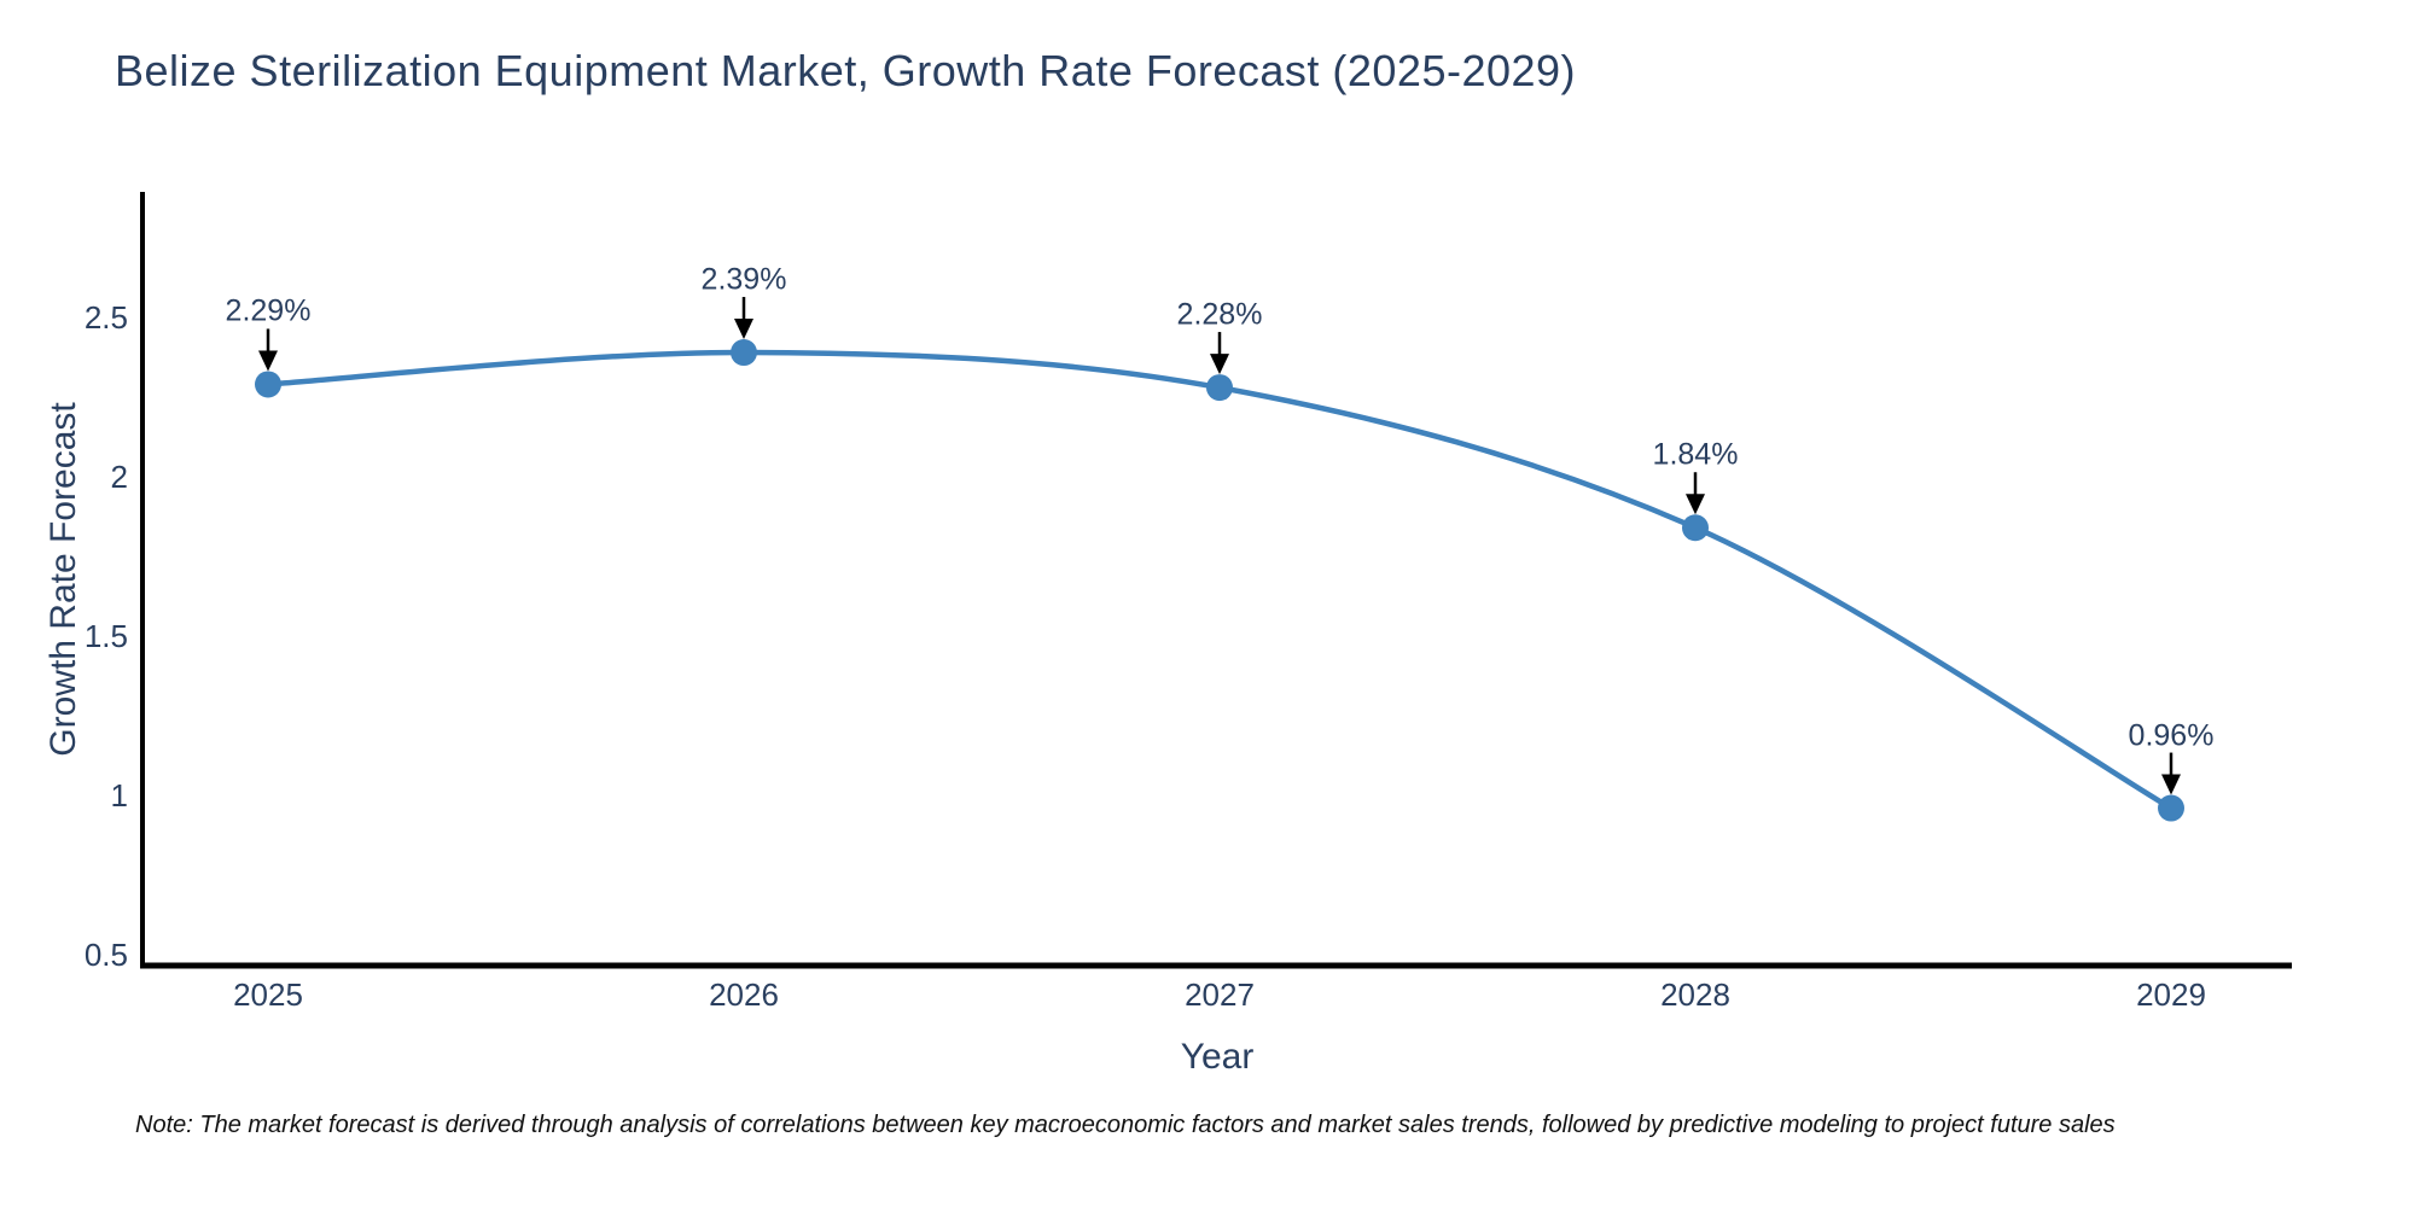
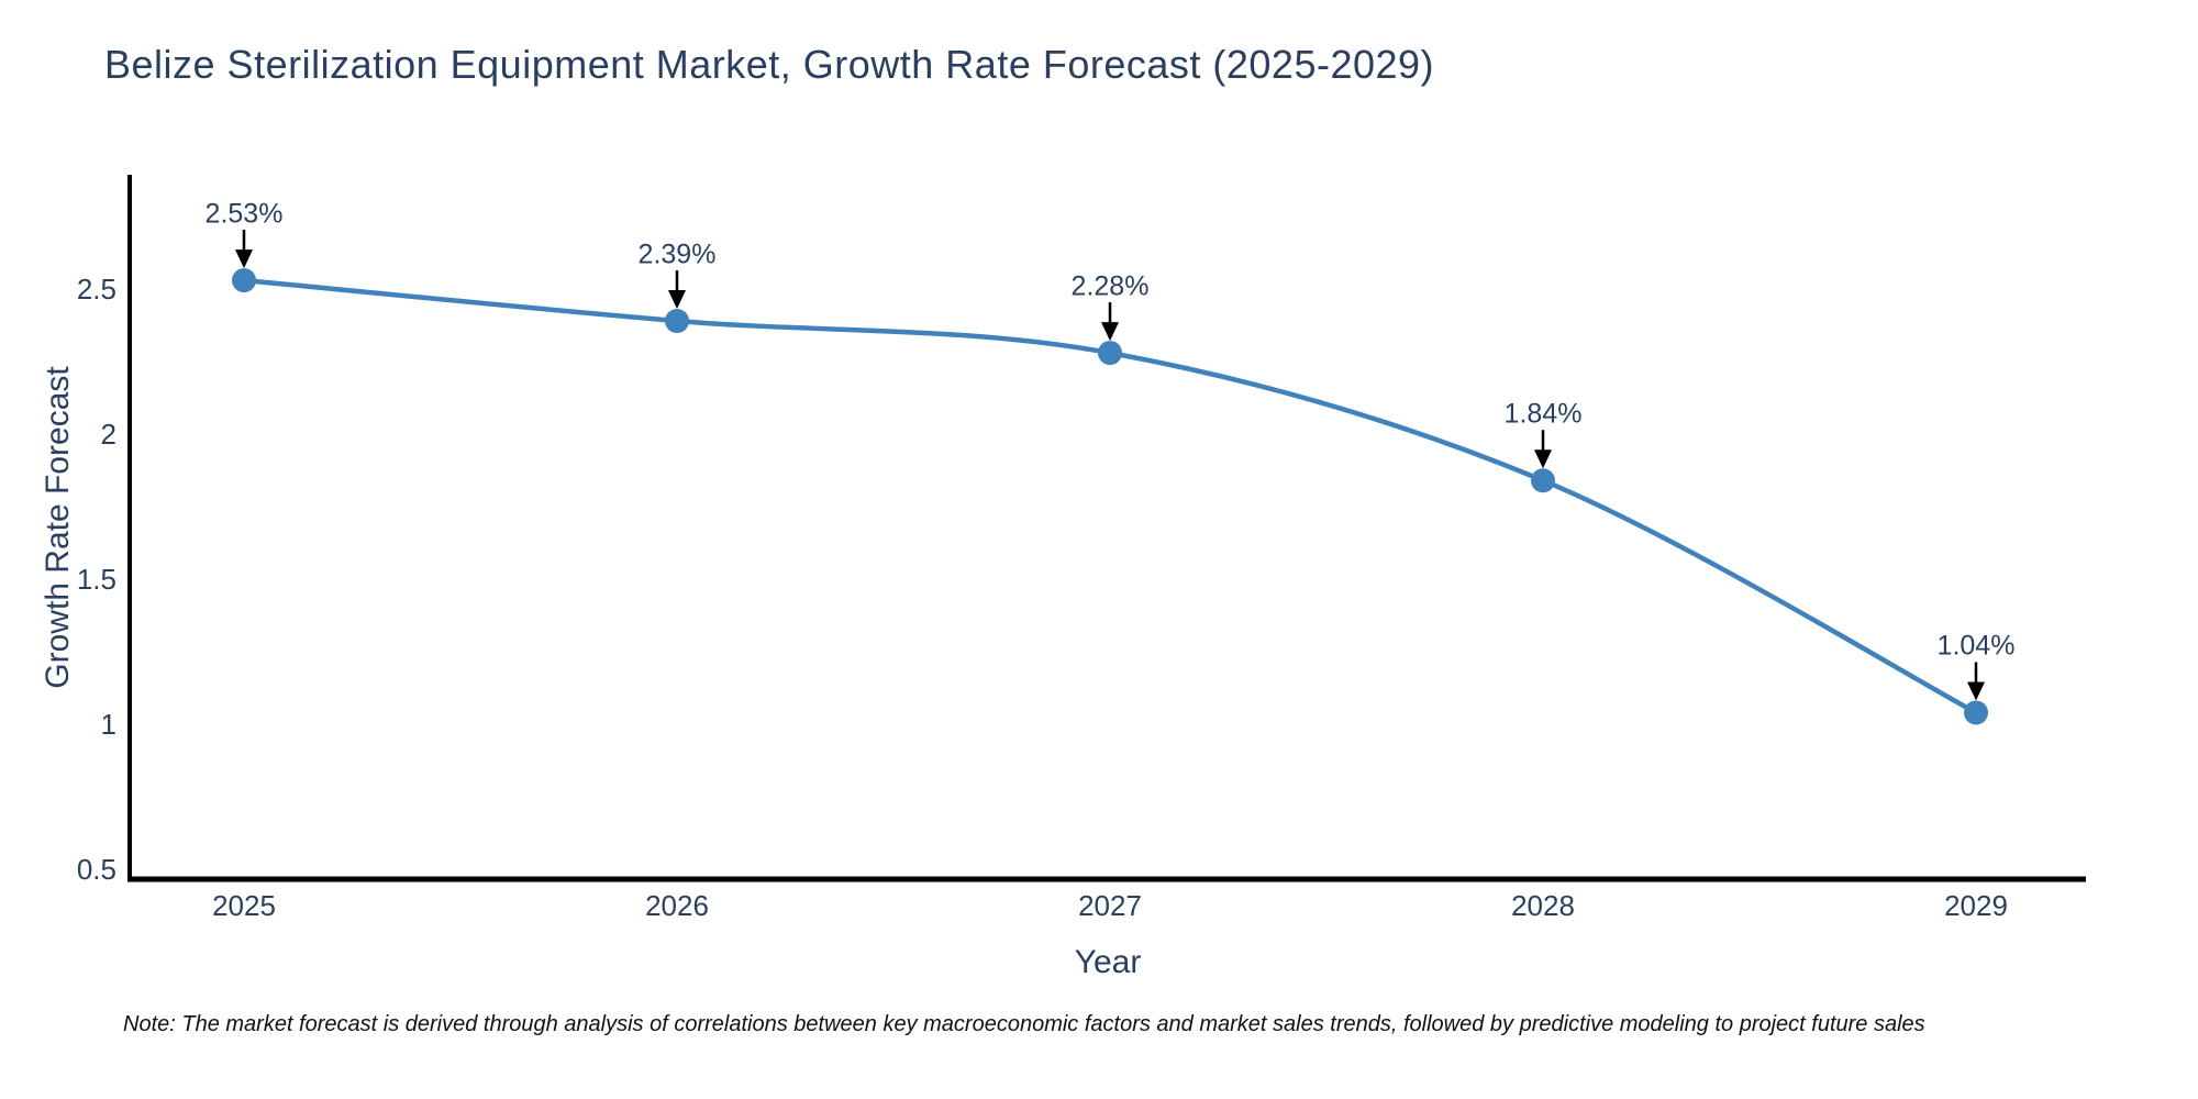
2025: 2.29% -> 2.53%
2029: 0.96% -> 1.04%
